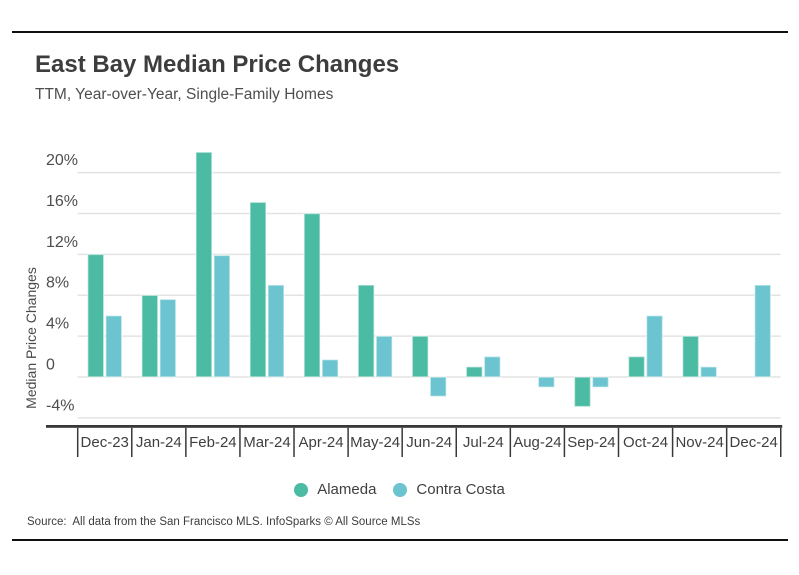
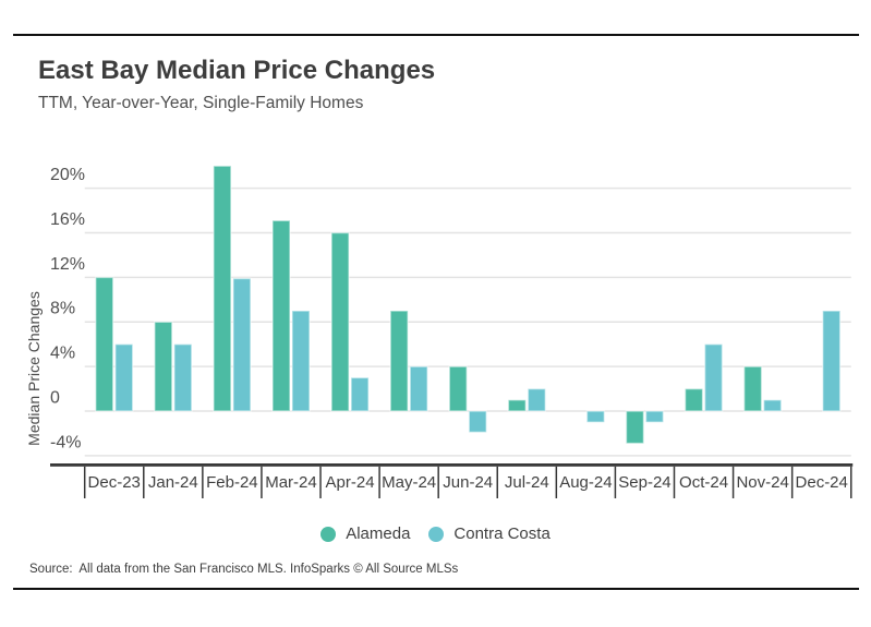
Contra Costa/Jan-24: 7.6% -> 6.0%
Contra Costa/Apr-24: 1.7% -> 3.0%
